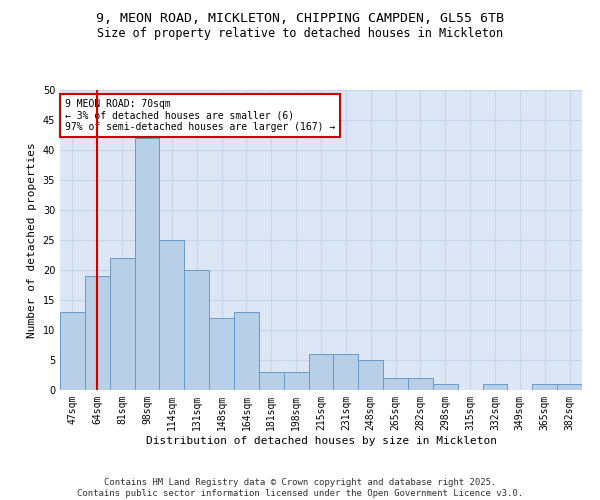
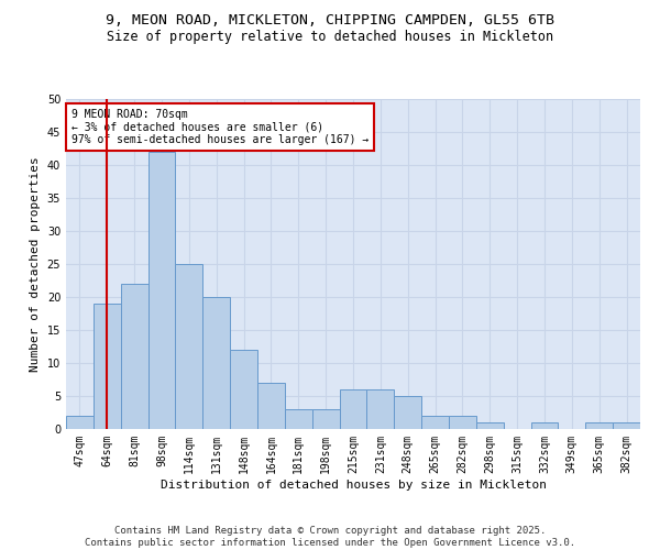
47sqm: 13 -> 2
164sqm: 13 -> 7
